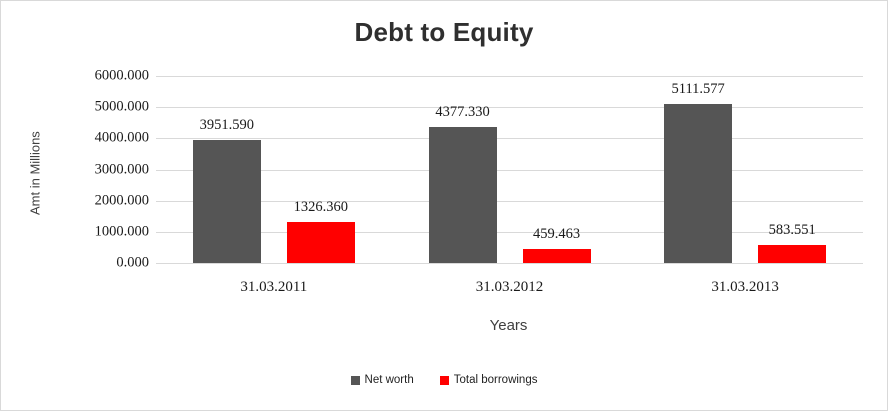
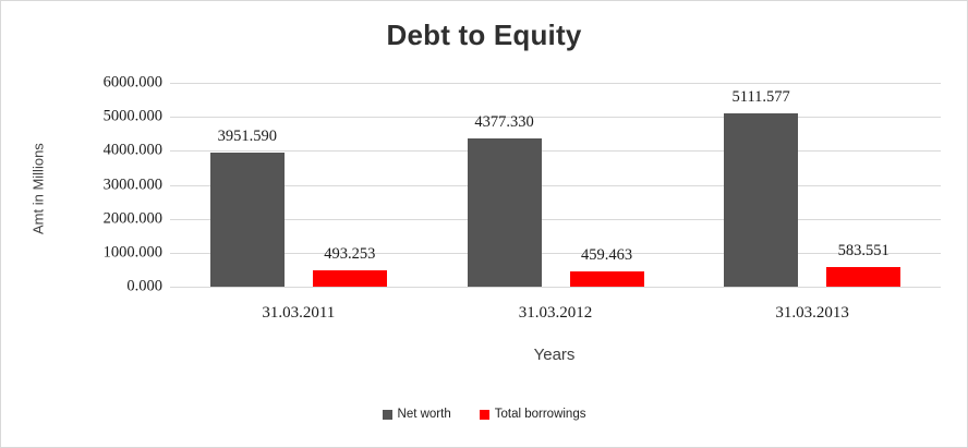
Total borrowings/31.03.2011: 1326.360 -> 493.253
